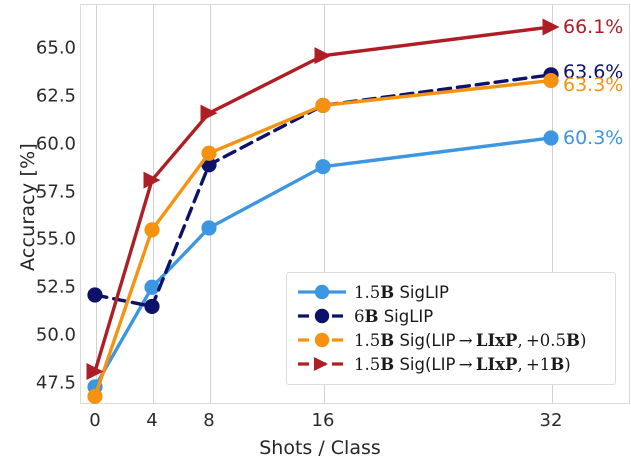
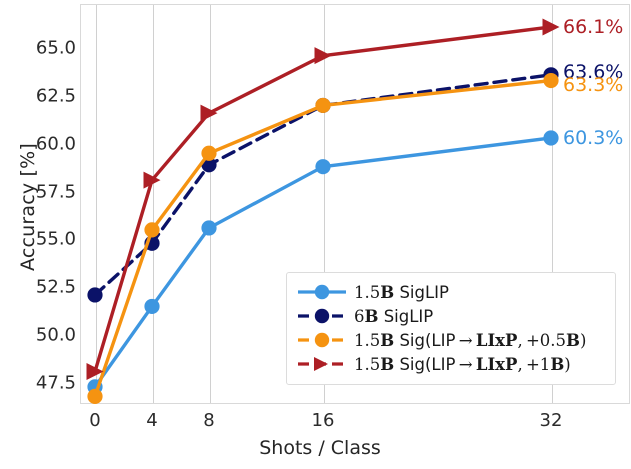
1.5B SigLIP/4: 52.5 -> 51.5
6B SigLIP/4: 51.5 -> 54.8
